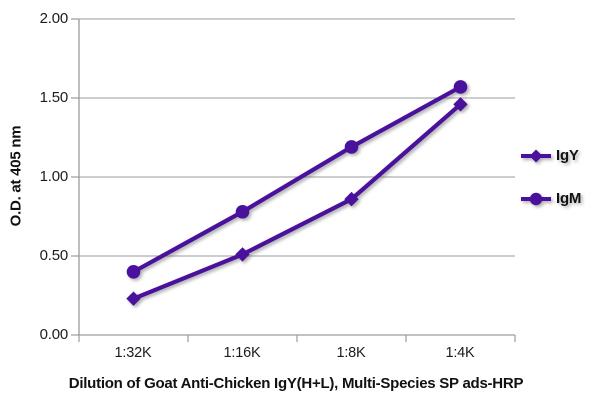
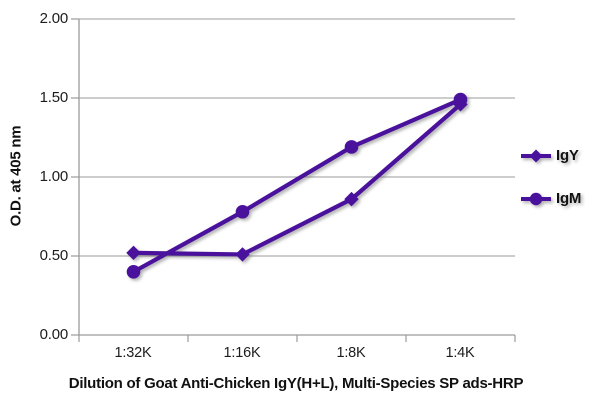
IgY/1:32K: 0.23 -> 0.52
IgM/1:4K: 1.57 -> 1.49
